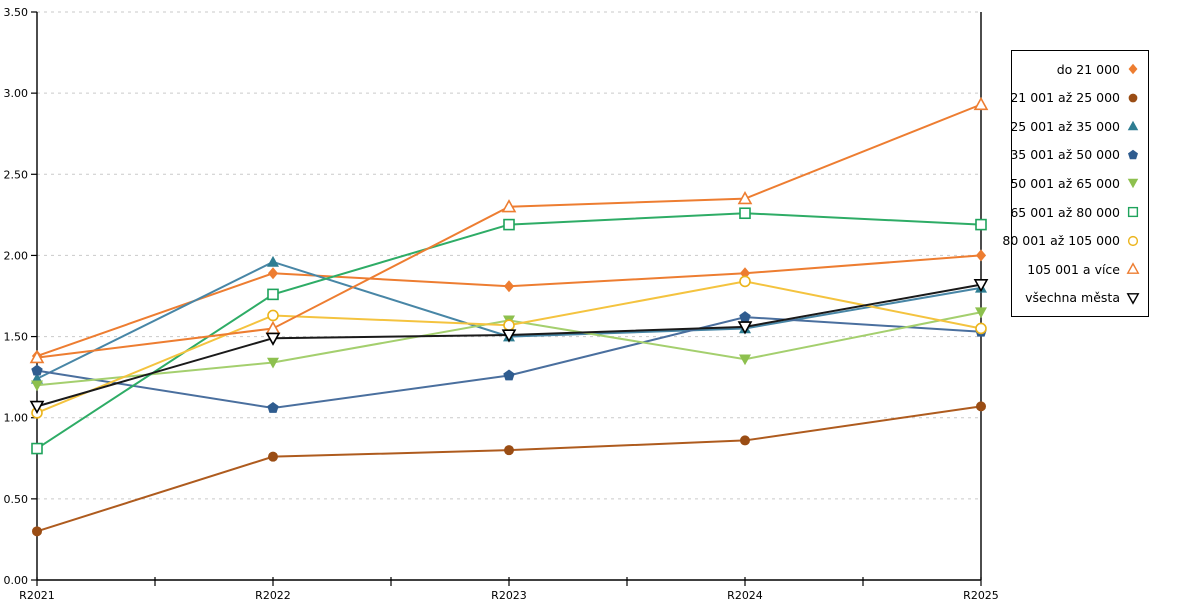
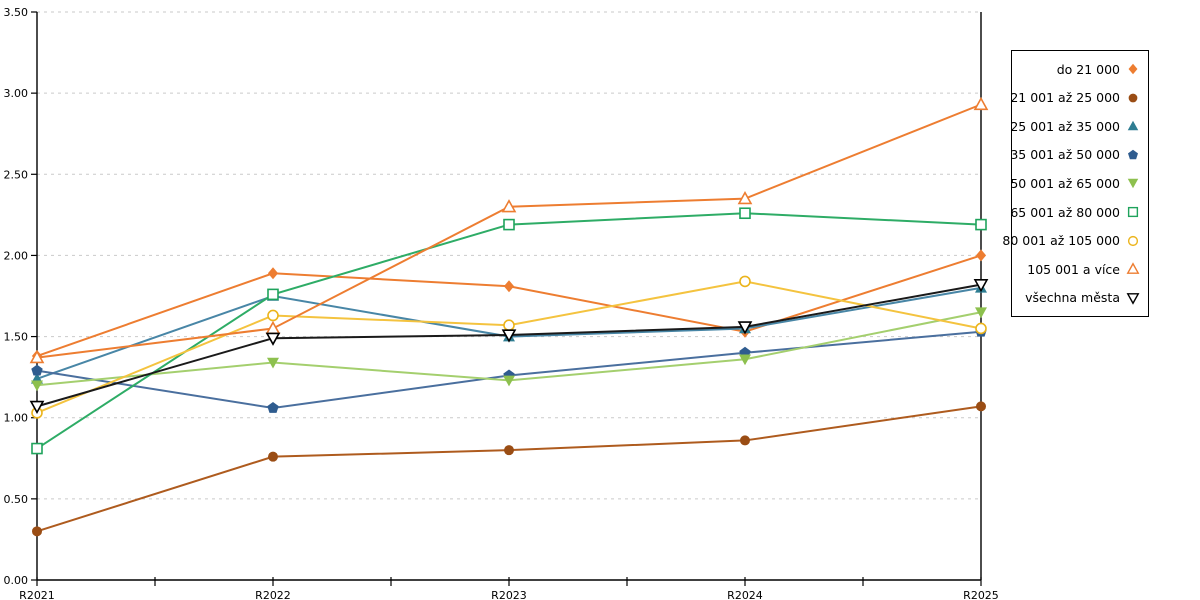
25 001 až 35 000/R2022: 1.96 -> 1.75
50 001 až 65 000/R2023: 1.60 -> 1.23
do 21 000/R2024: 1.89 -> 1.53
35 001 až 50 000/R2024: 1.62 -> 1.40
